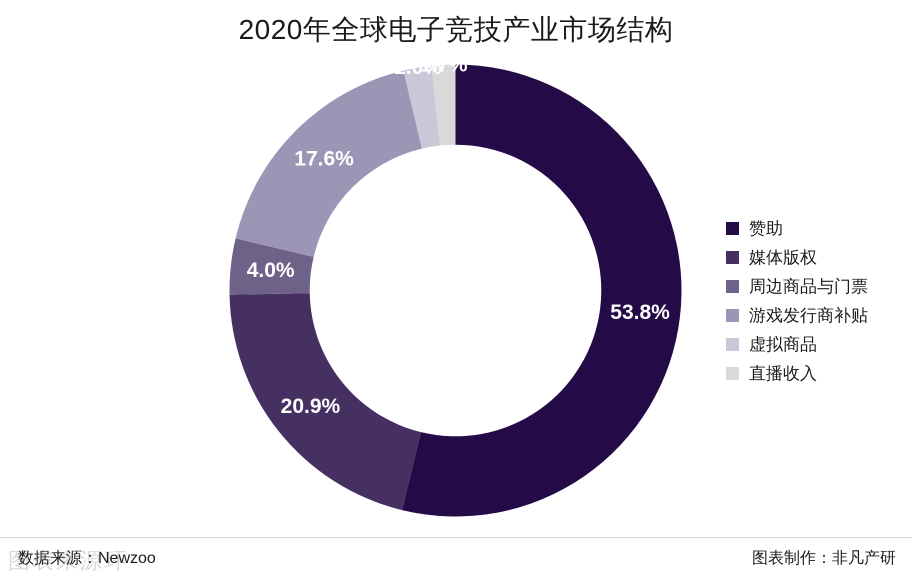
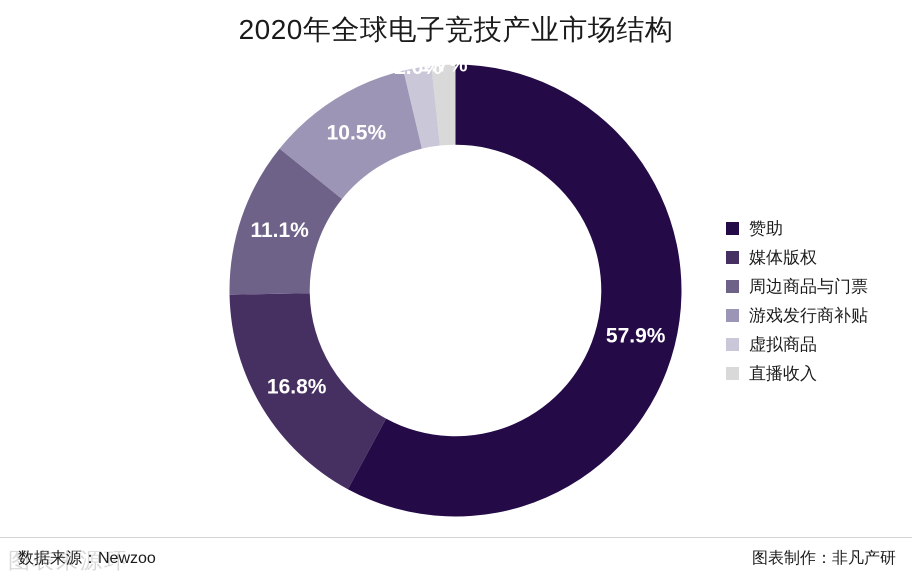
赞助: 53.8% -> 57.9%
媒体版权: 20.9% -> 16.8%
周边商品与门票: 4.0% -> 11.1%
游戏发行商补贴: 17.6% -> 10.5%
